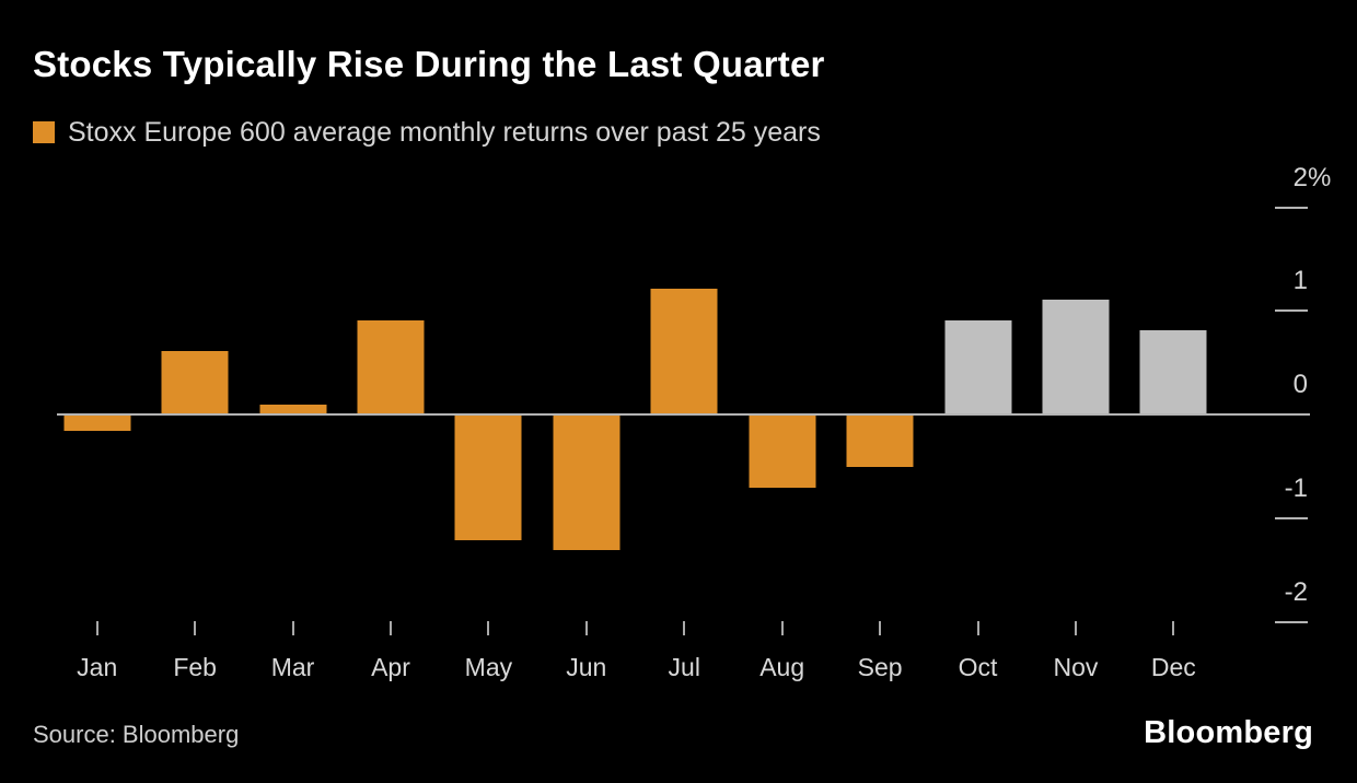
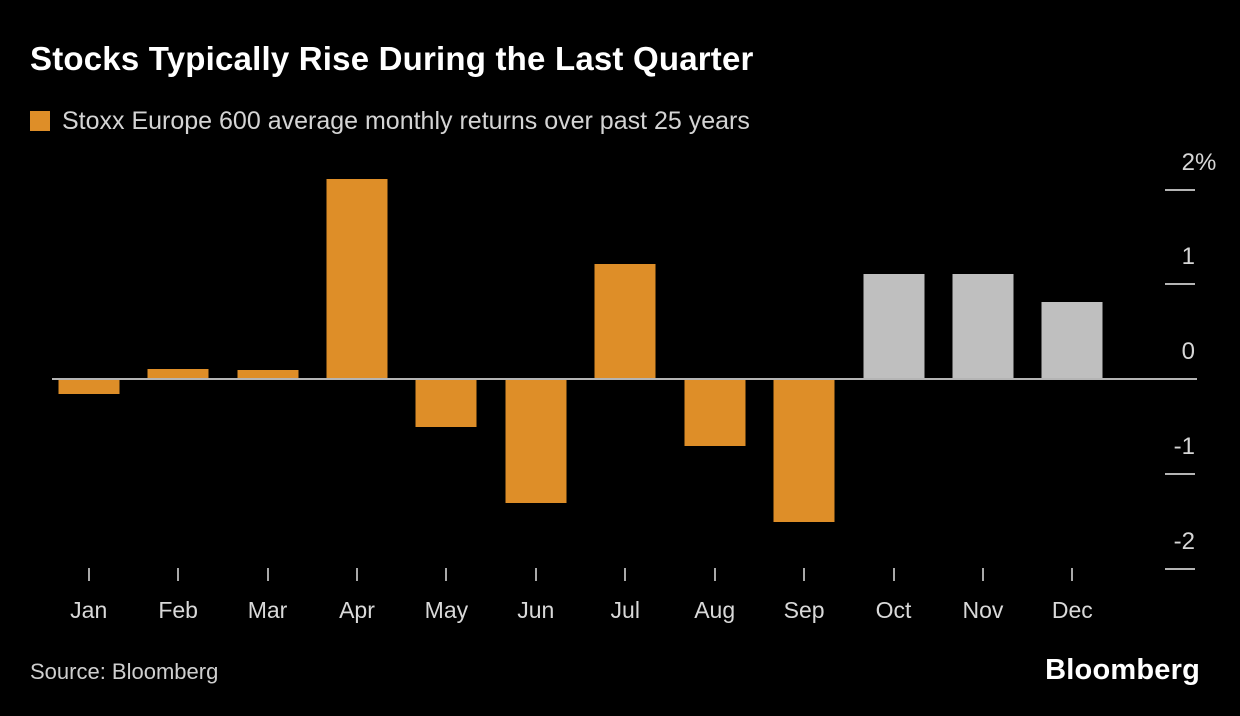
Feb: 0.6 -> 0.1
Apr: 0.9 -> 2.1
May: -1.2 -> -0.5
Sep: -0.5 -> -1.5
Oct: 0.9 -> 1.1
